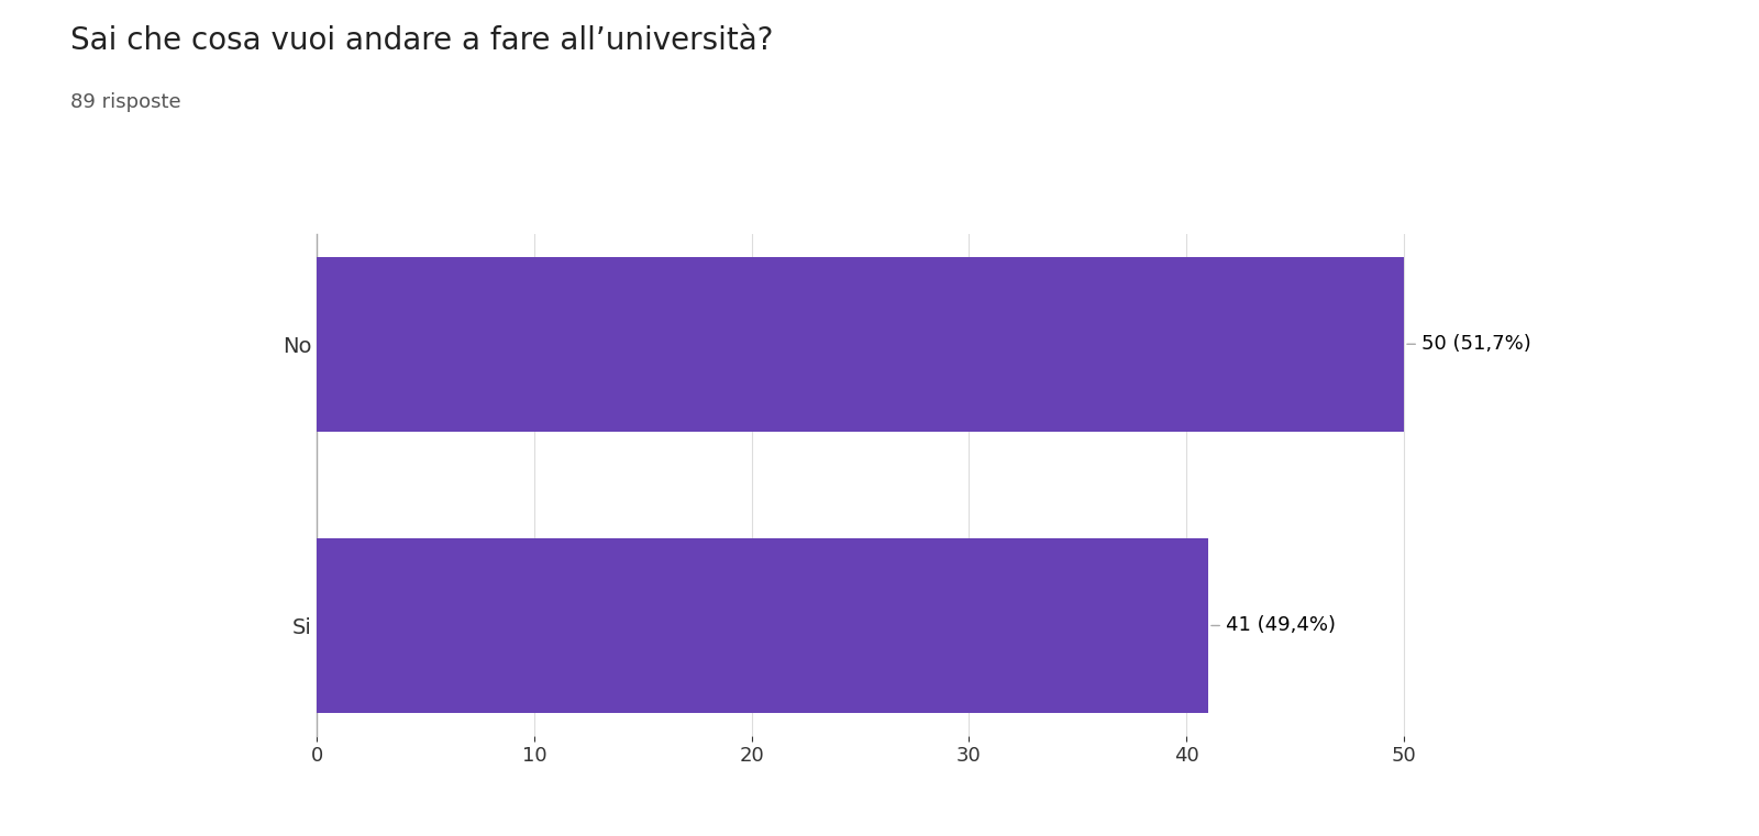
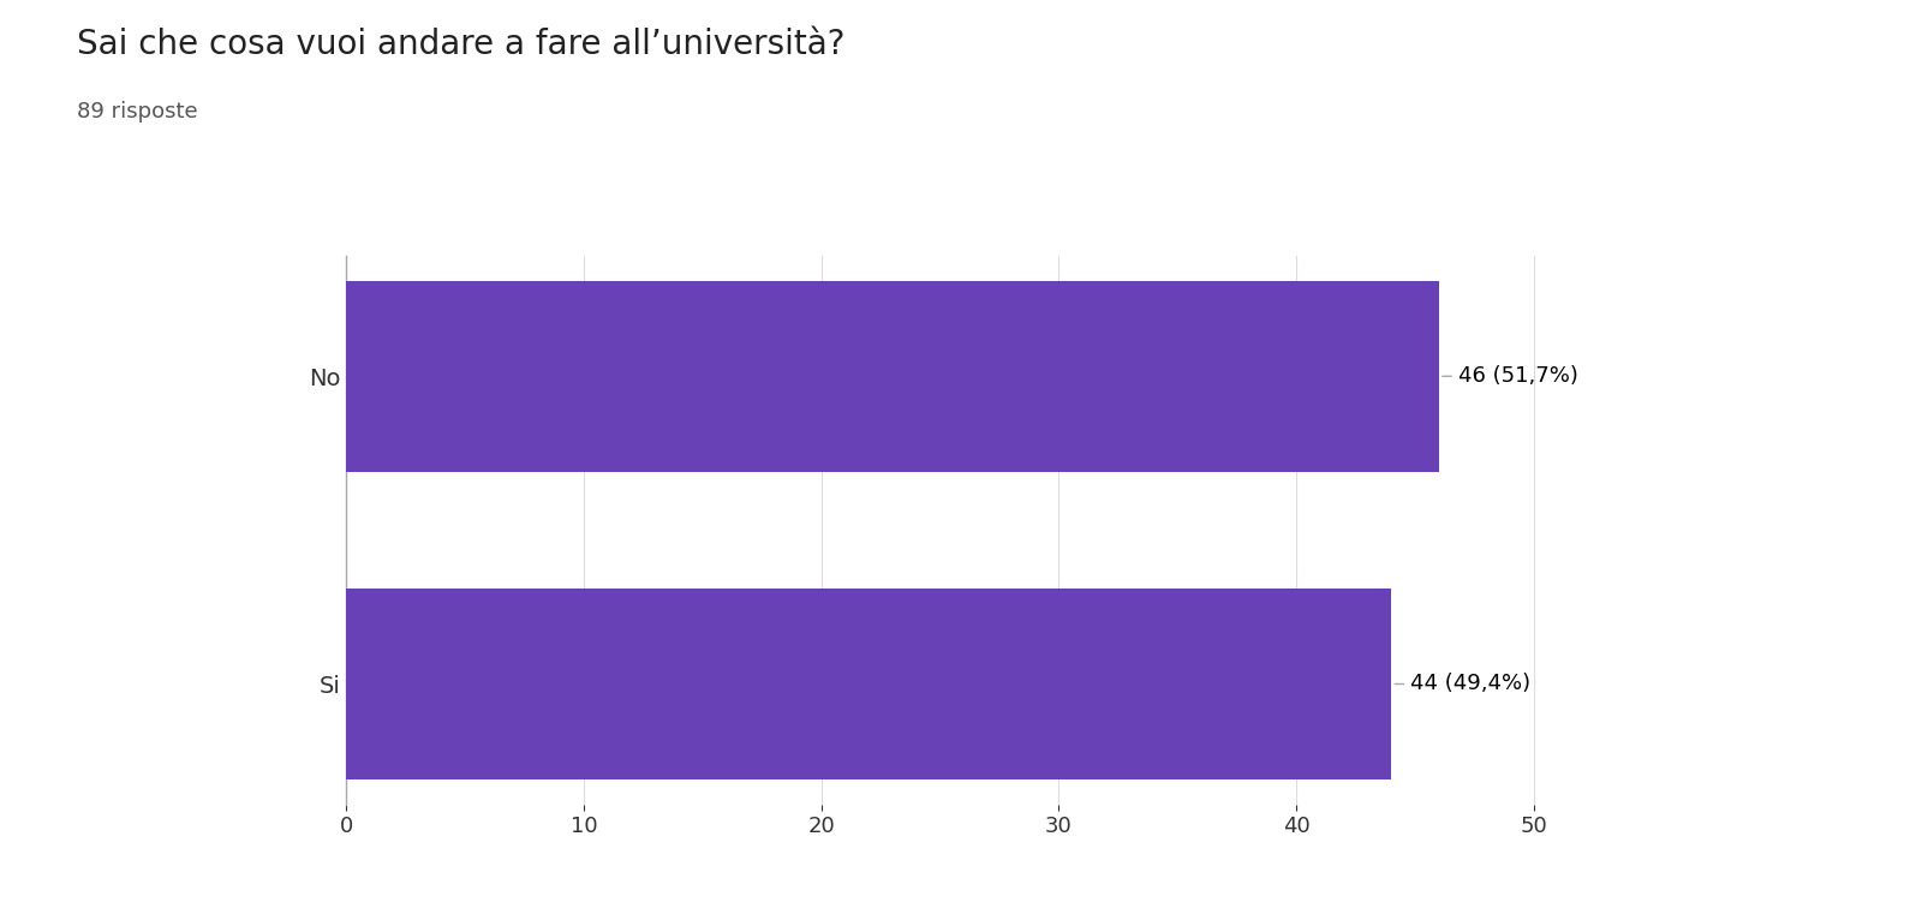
No: 50 -> 46
Si: 41 -> 44
